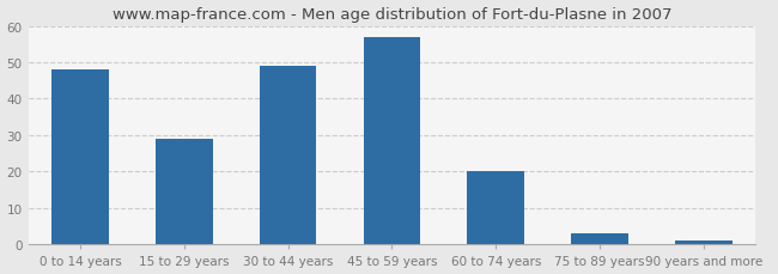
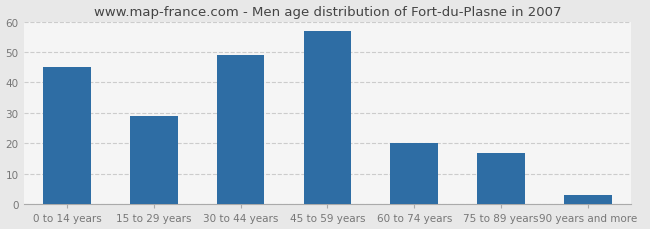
0 to 14 years: 48 -> 45
75 to 89 years: 3 -> 17
90 years and more: 1 -> 3
